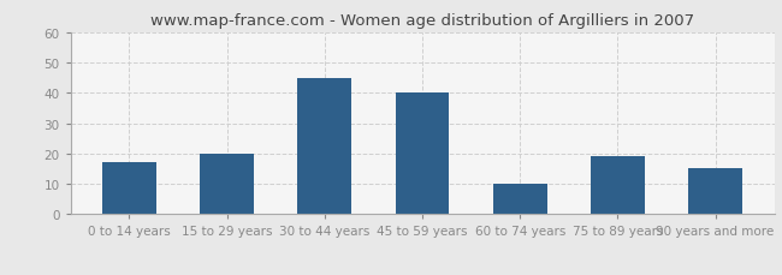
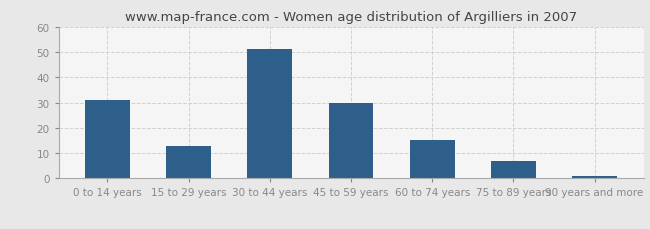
0 to 14 years: 17 -> 31
15 to 29 years: 20 -> 13
30 to 44 years: 45 -> 51
45 to 59 years: 40 -> 30
60 to 74 years: 10 -> 15
75 to 89 years: 19 -> 7
90 years and more: 15 -> 1
